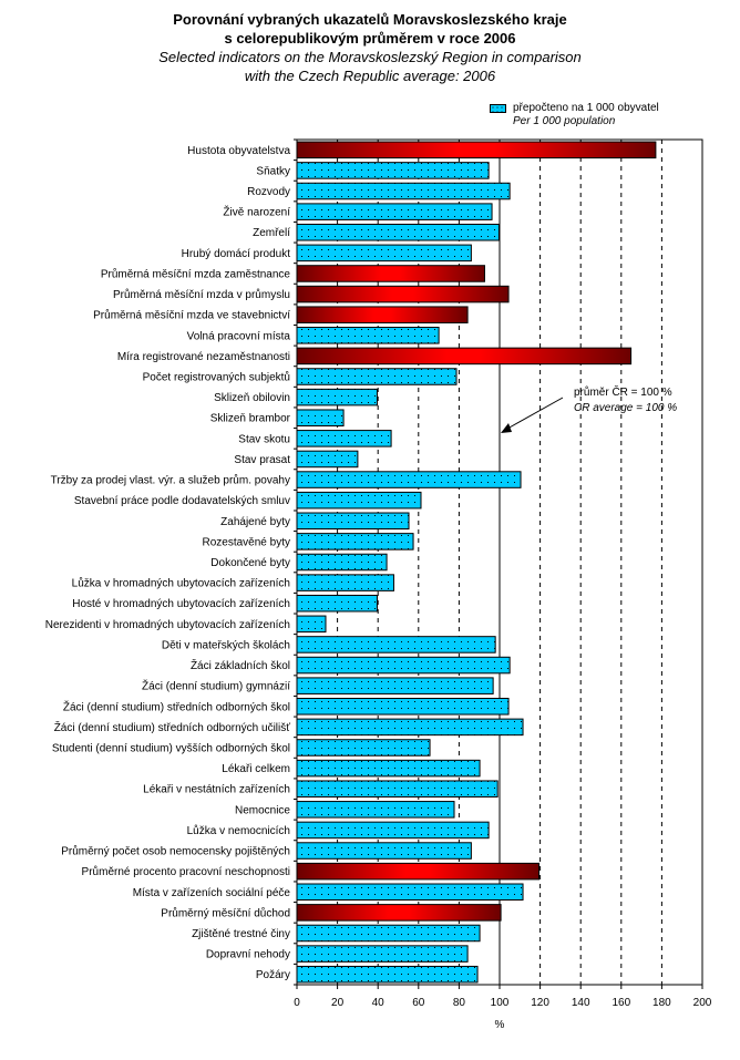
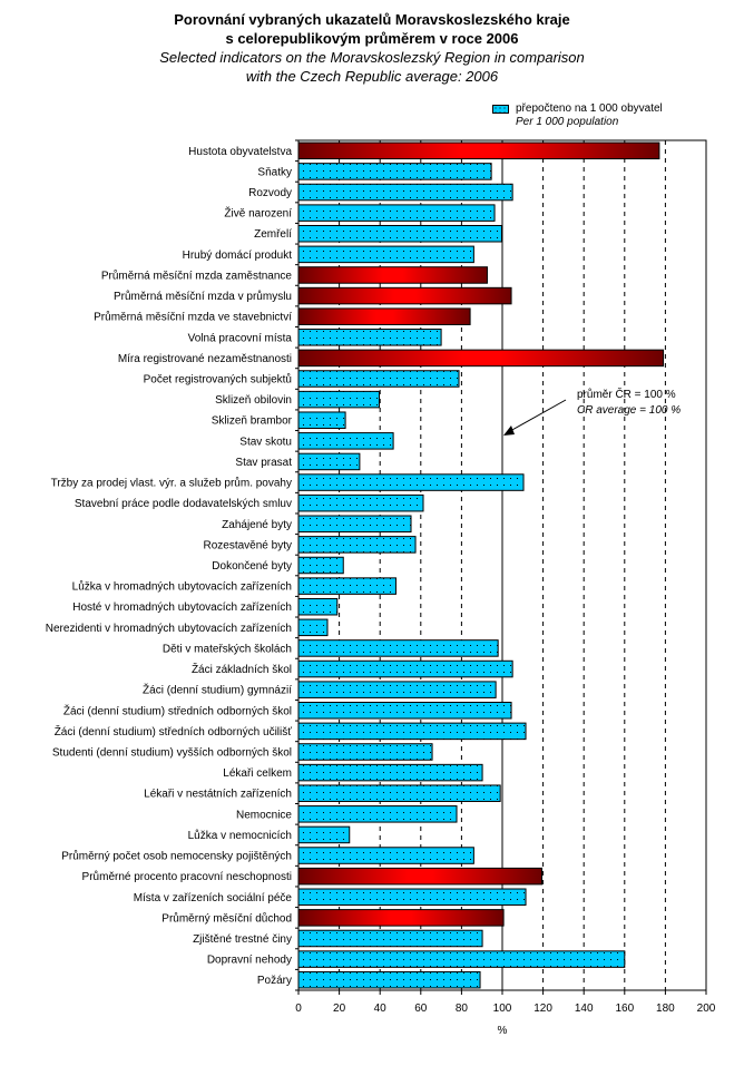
Míra registrované nezaměstnanosti: 165 -> 179
Dokončené byty: 44 -> 22
Hosté v hromadných ubytovacích zařízeních: 40 -> 19
Lůžka v nemocnicích: 95 -> 25
Dopravní nehody: 84 -> 160
